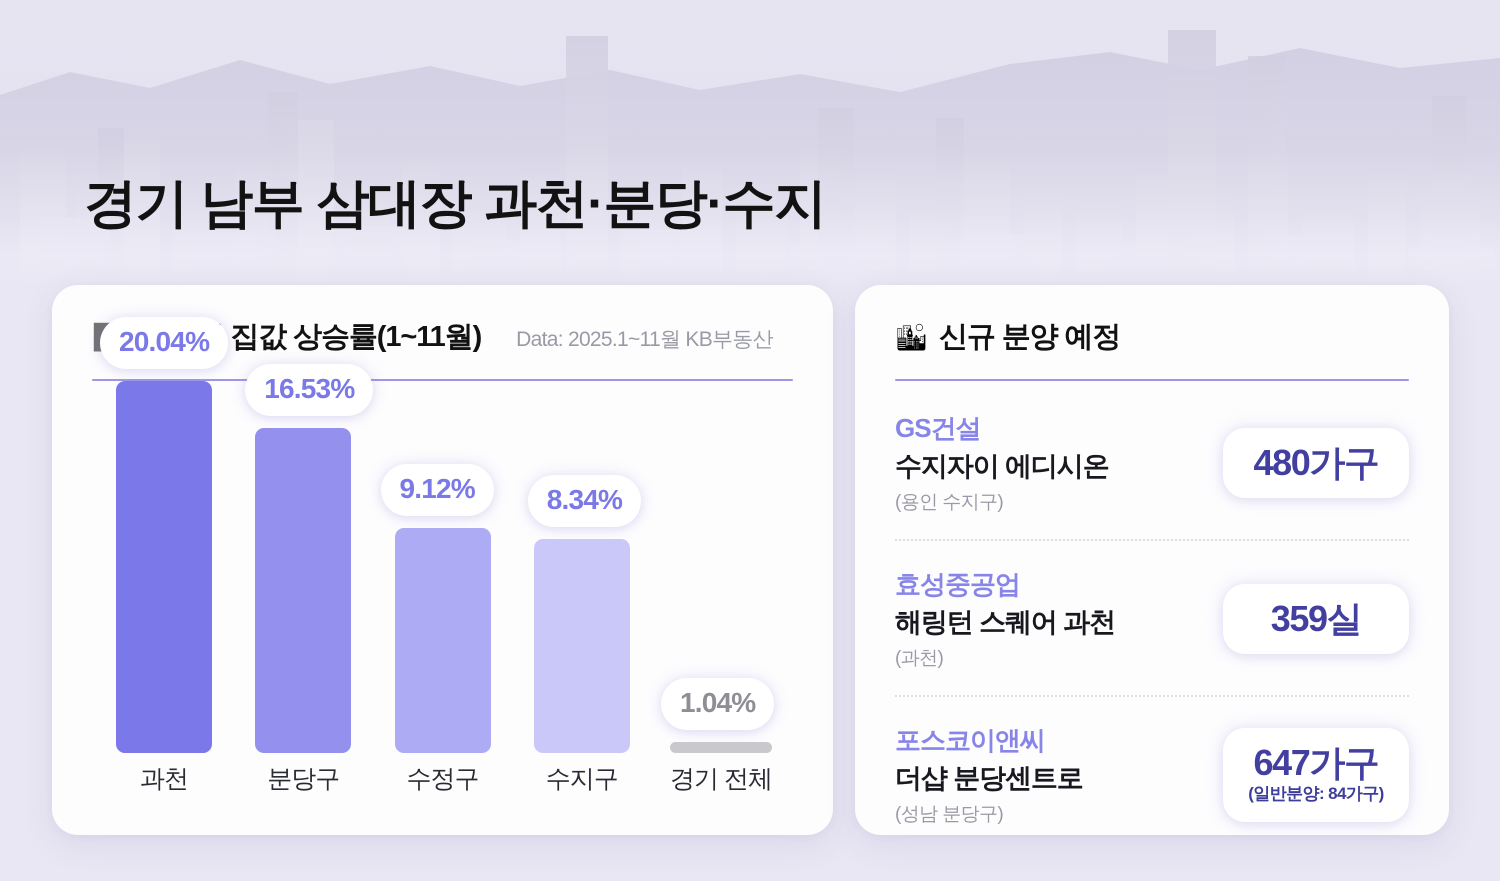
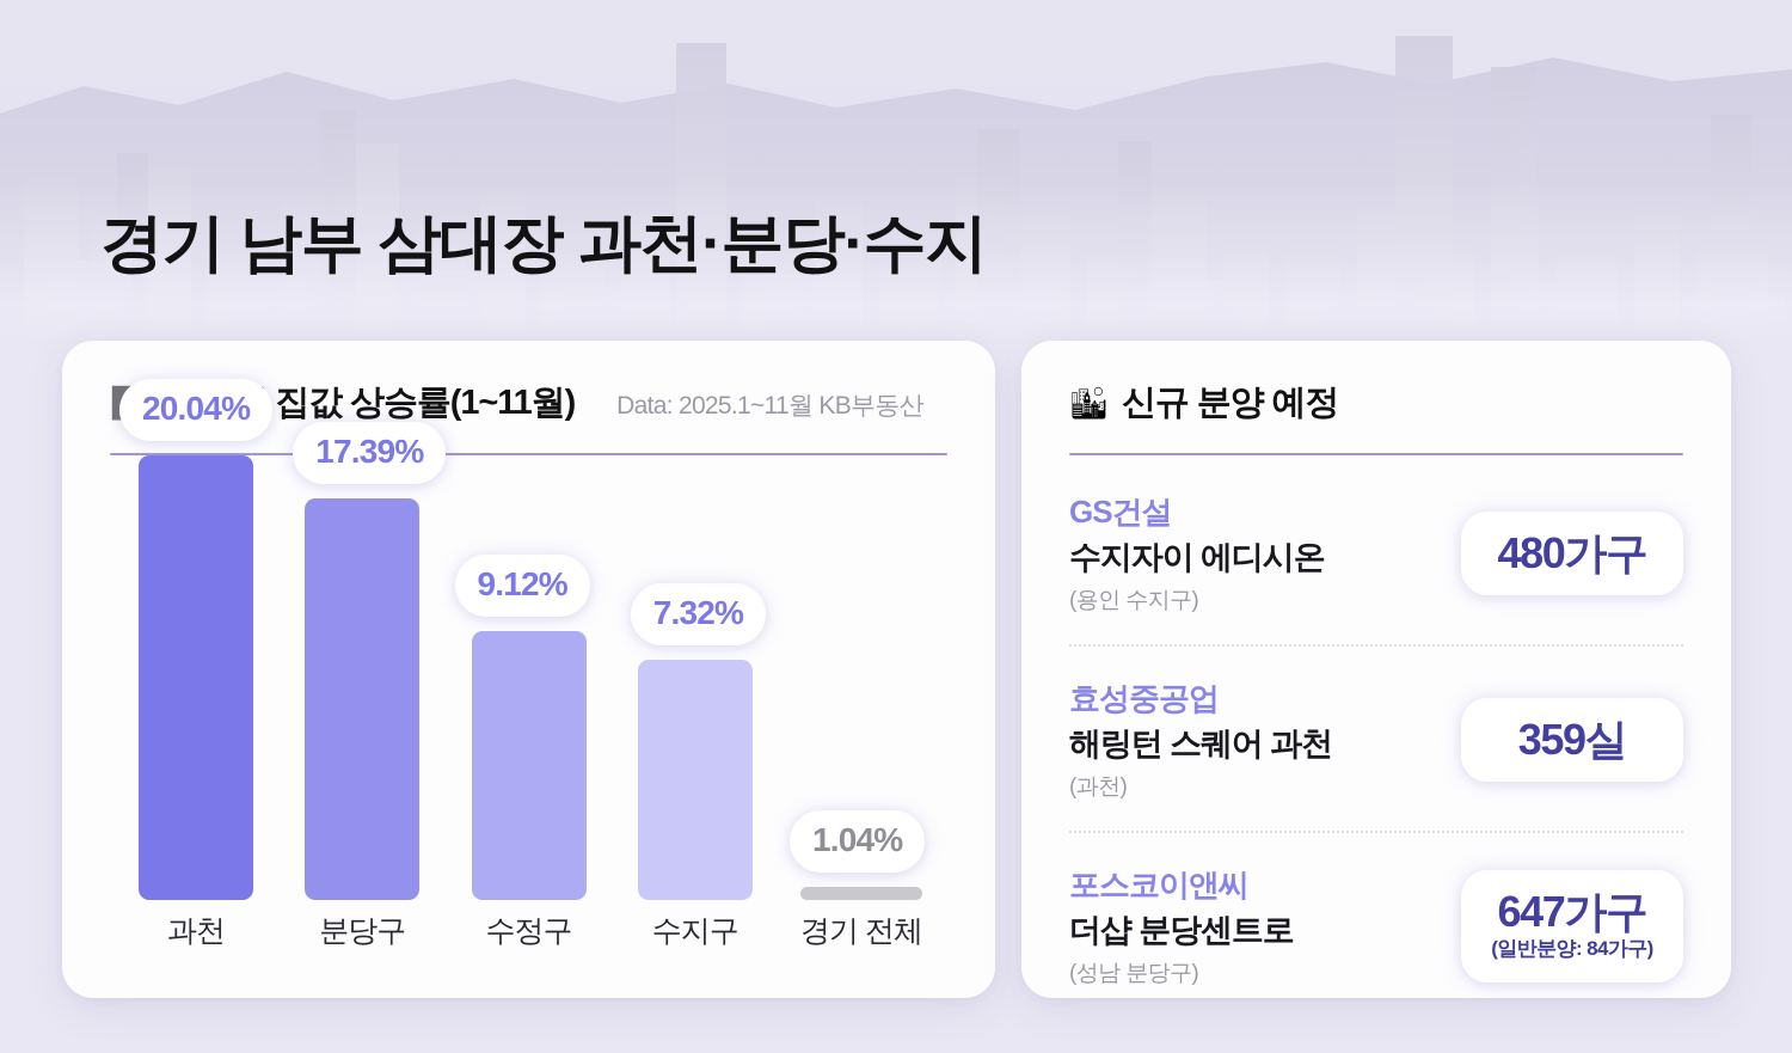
분당구: 16.53% -> 17.39%
수지구: 8.34% -> 7.32%
